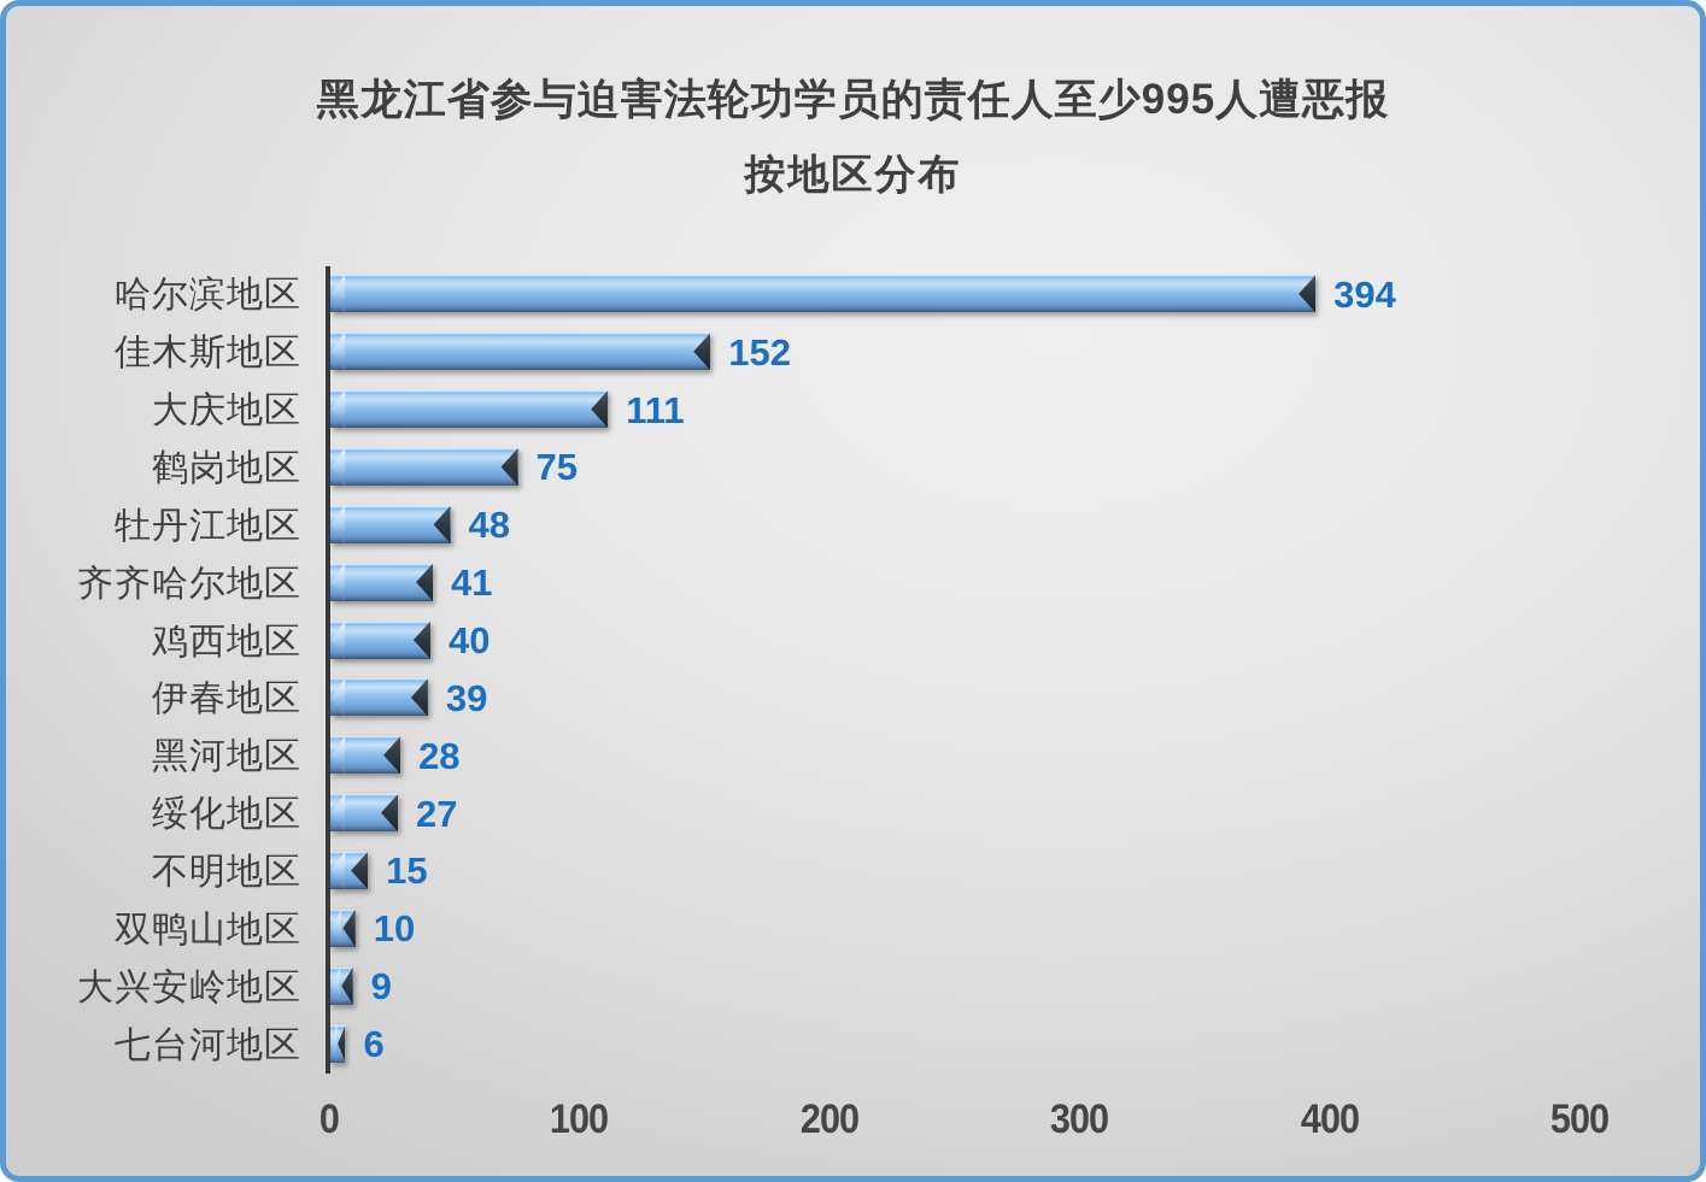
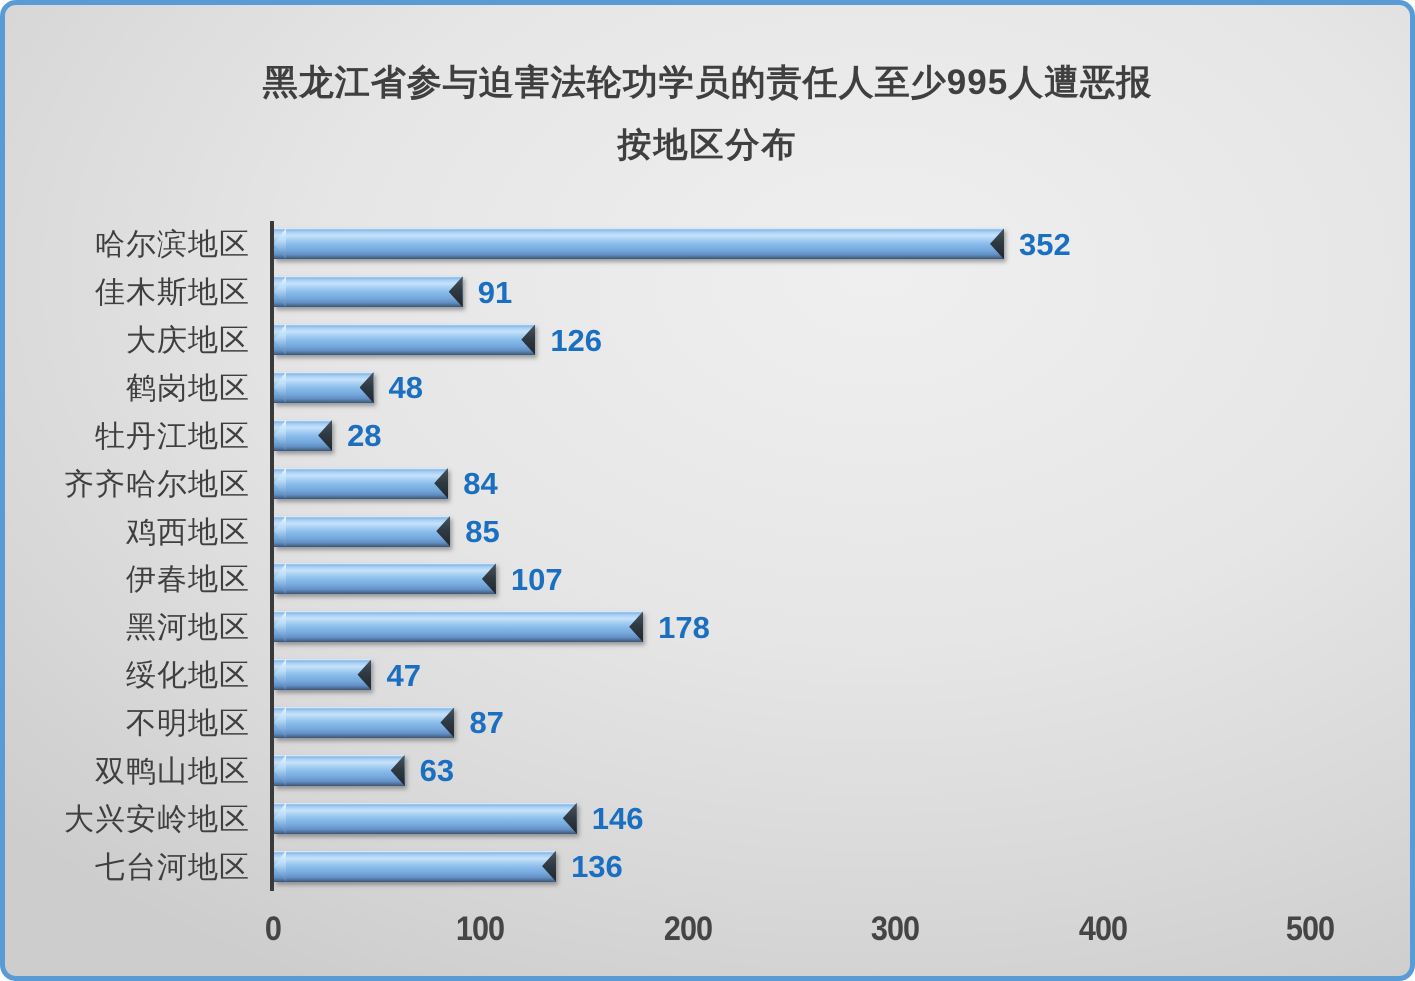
哈尔滨地区: 394 -> 352
佳木斯地区: 152 -> 91
大庆地区: 111 -> 126
鹤岗地区: 75 -> 48
牡丹江地区: 48 -> 28
齐齐哈尔地区: 41 -> 84
鸡西地区: 40 -> 85
伊春地区: 39 -> 107
黑河地区: 28 -> 178
绥化地区: 27 -> 47
不明地区: 15 -> 87
双鸭山地区: 10 -> 63
大兴安岭地区: 9 -> 146
七台河地区: 6 -> 136
